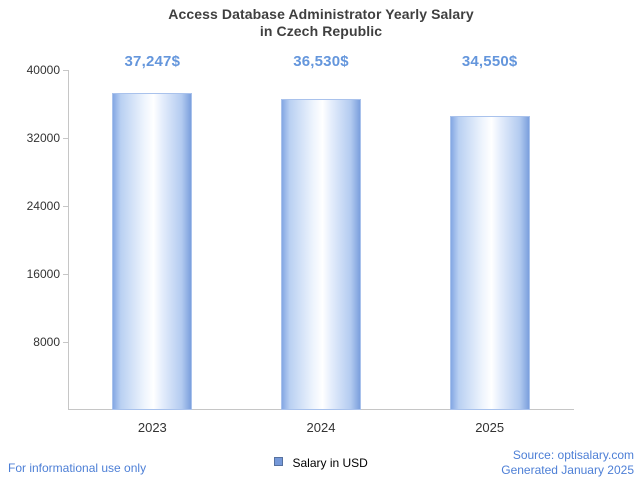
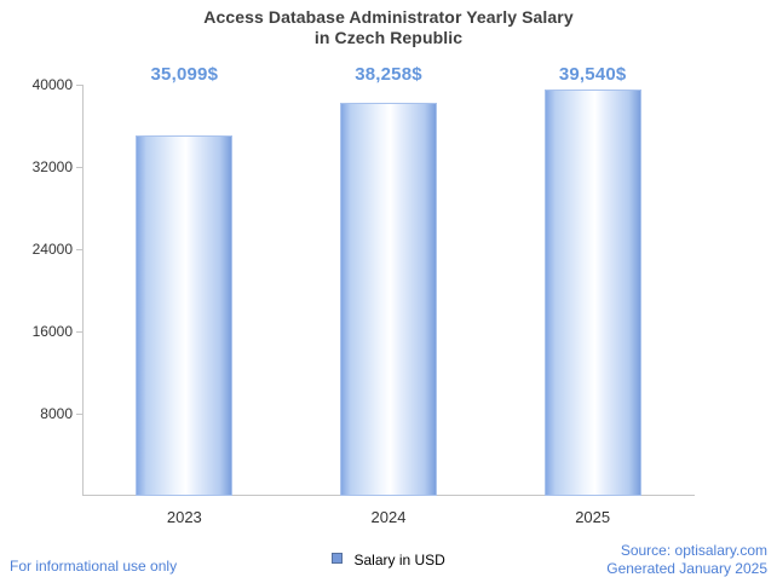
2023: 37,247 -> 35,099
2024: 36,530 -> 38,258
2025: 34,550 -> 39,540
